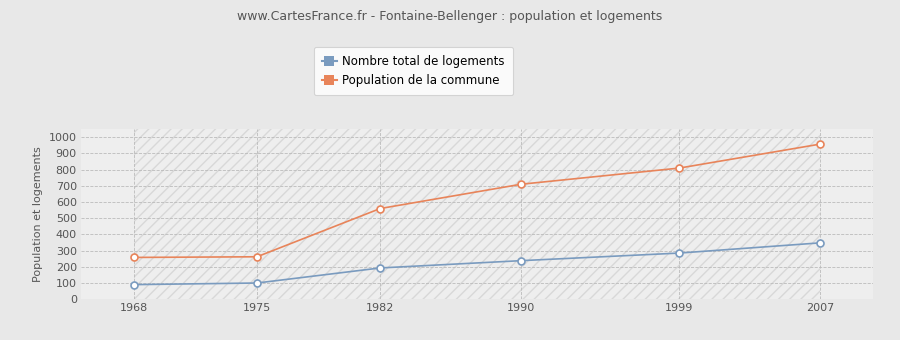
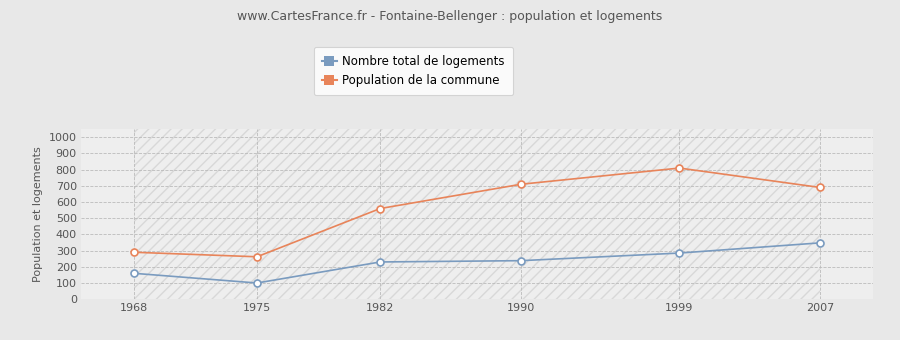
Nombre total de logements/1968: 90 -> 160
Population de la commune/1968: 260 -> 290
Nombre total de logements/1982: 190 -> 230
Population de la commune/2007: 960 -> 690
